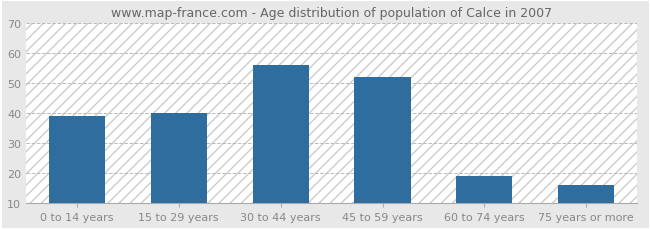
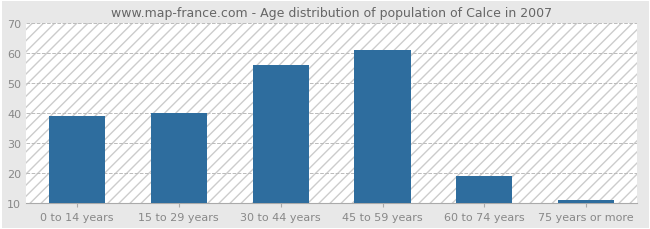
45 to 59 years: 52 -> 61
75 years or more: 16 -> 11
